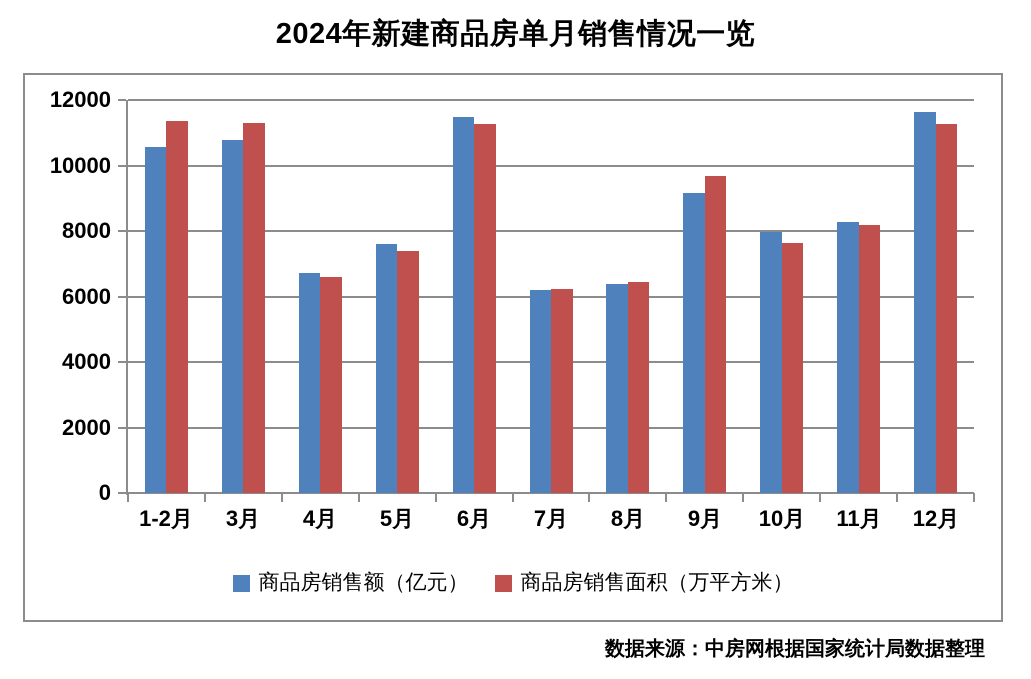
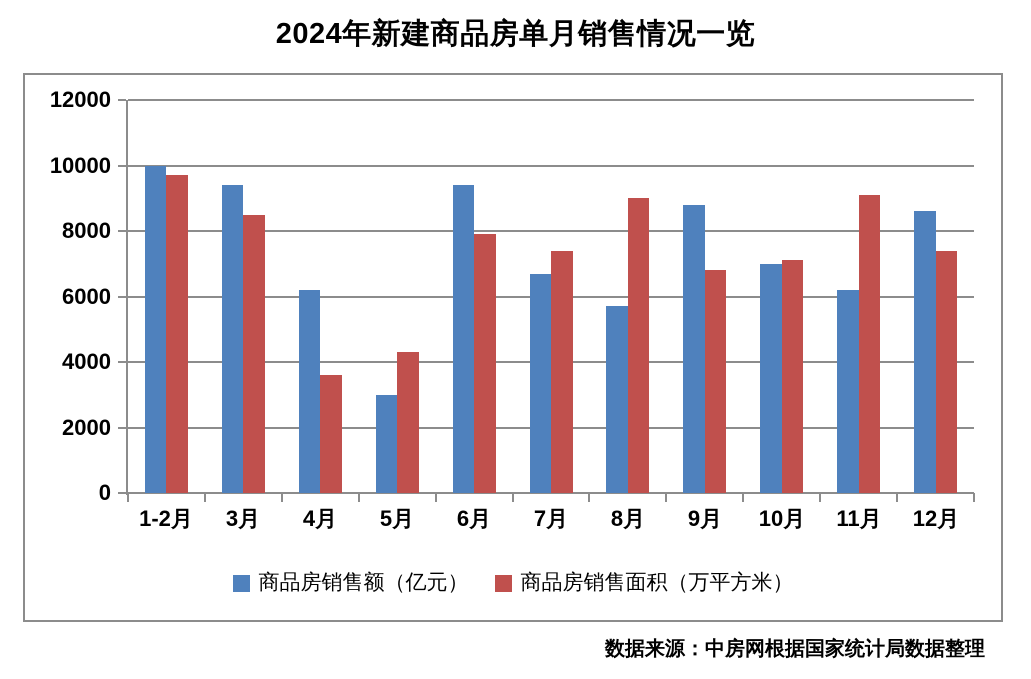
商品房销售额（亿元）/1-2月: 10600 -> 10000
商品房销售面积（万平方米）/1-2月: 11400 -> 9700
商品房销售额（亿元）/3月: 10800 -> 9400
商品房销售面积（万平方米）/3月: 11300 -> 8500
商品房销售额（亿元）/4月: 6700 -> 6200
商品房销售面积（万平方米）/4月: 6600 -> 3600
商品房销售额（亿元）/5月: 7600 -> 3000
商品房销售面积（万平方米）/5月: 7400 -> 4300
商品房销售额（亿元）/6月: 11500 -> 9400
商品房销售面积（万平方米）/6月: 11300 -> 7900
商品房销售额（亿元）/7月: 6200 -> 6700
商品房销售面积（万平方米）/7月: 6200 -> 7400
商品房销售额（亿元）/8月: 6400 -> 5700
商品房销售面积（万平方米）/8月: 6500 -> 9000
商品房销售额（亿元）/9月: 9200 -> 8800
商品房销售面积（万平方米）/9月: 9700 -> 6800
商品房销售额（亿元）/10月: 8000 -> 7000
商品房销售面积（万平方米）/10月: 7600 -> 7100
商品房销售额（亿元）/11月: 8300 -> 6200
商品房销售面积（万平方米）/11月: 8200 -> 9100
商品房销售额（亿元）/12月: 11600 -> 8600
商品房销售面积（万平方米）/12月: 11300 -> 7400
